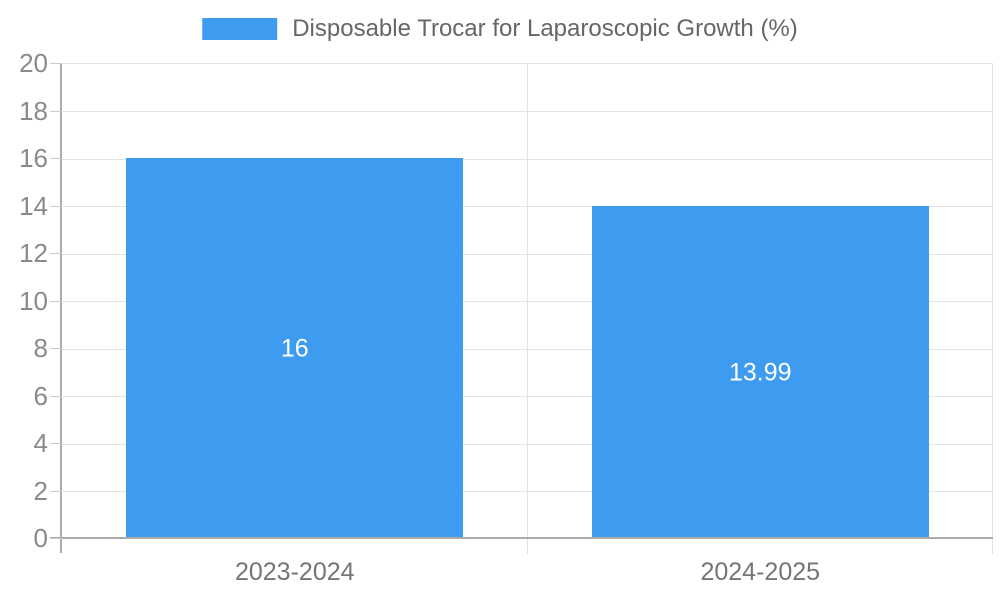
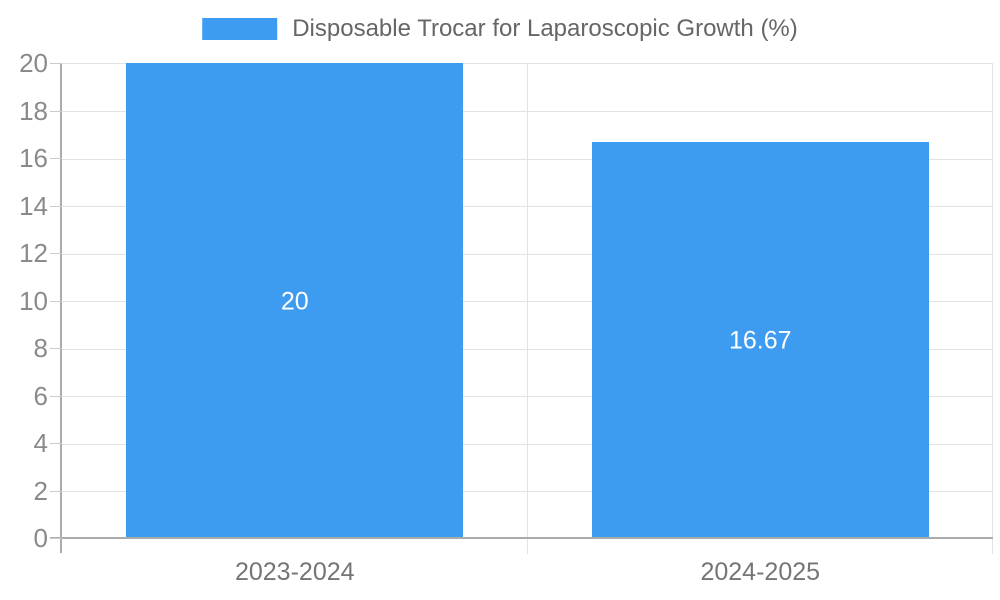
2023-2024: 16 -> 20
2024-2025: 13.99 -> 16.67
